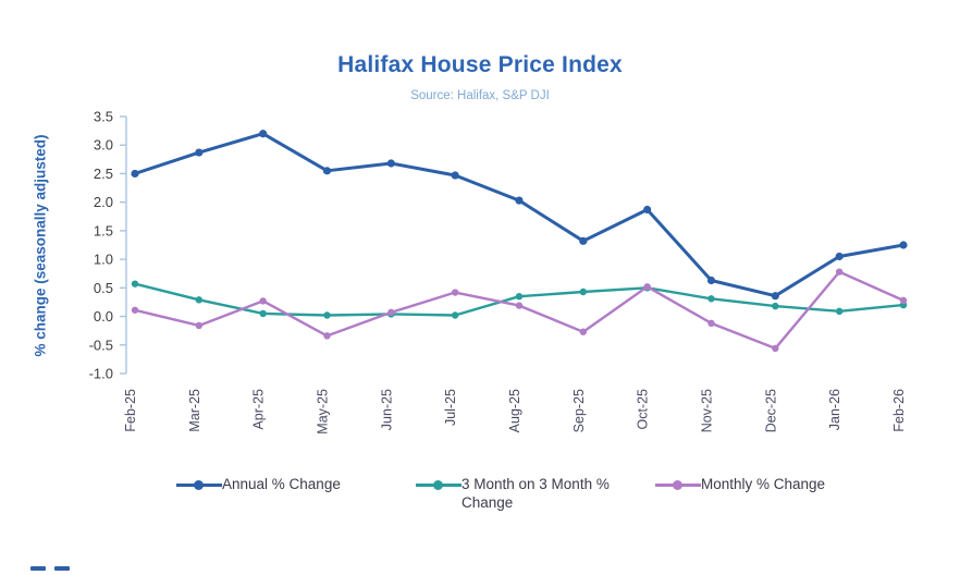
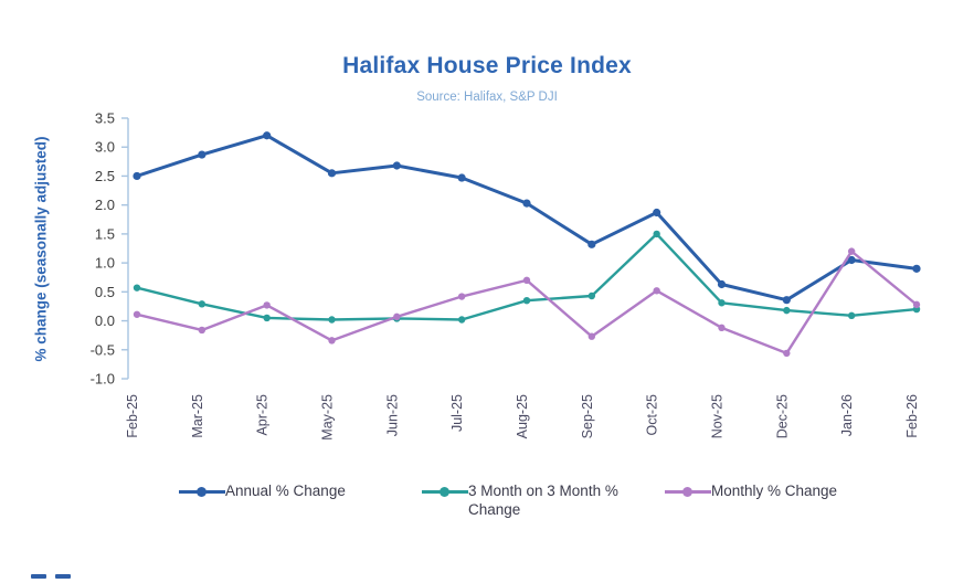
Monthly % Change/Aug-25: 0.2 -> 0.7
3 Month on 3 Month % Change/Oct-25: 0.5 -> 1.5
Monthly % Change/Jan-26: 0.8 -> 1.2
Annual % Change/Feb-26: 1.2 -> 0.9
